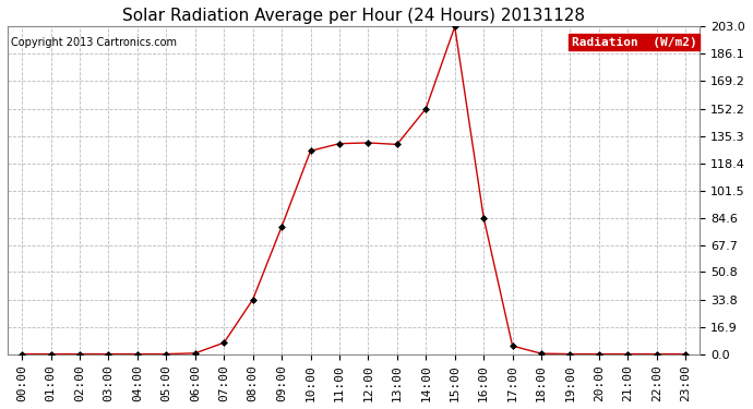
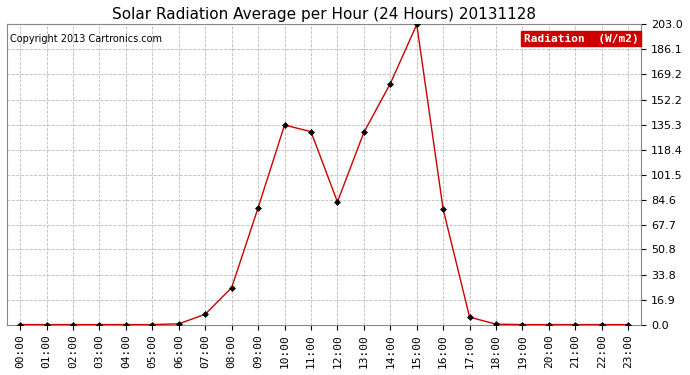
08:00: 34 -> 25
10:00: 126 -> 135
12:00: 131 -> 83
14:00: 152 -> 163
16:00: 85 -> 78
